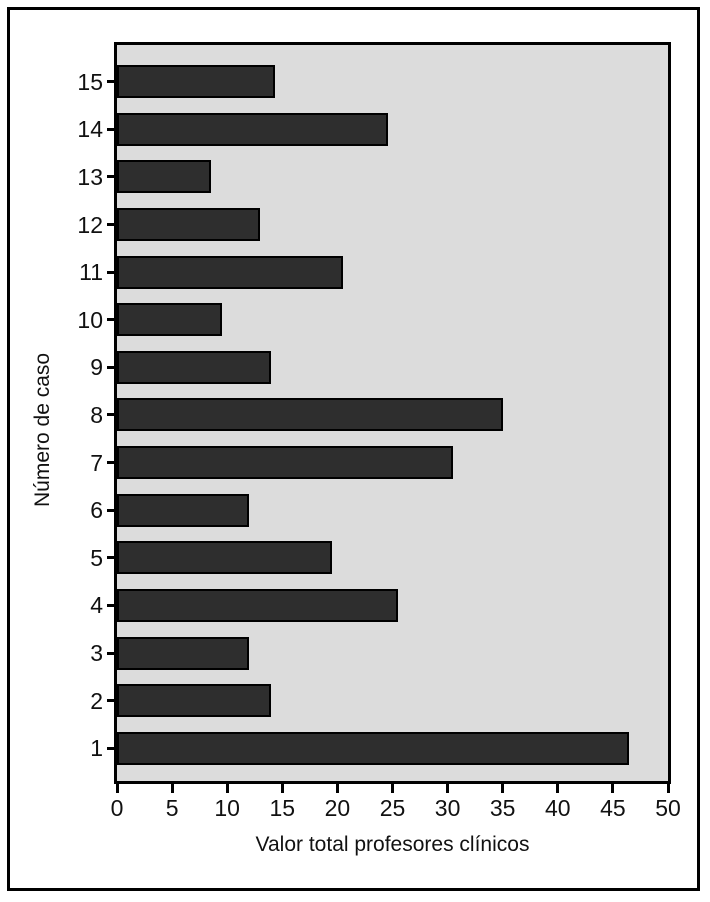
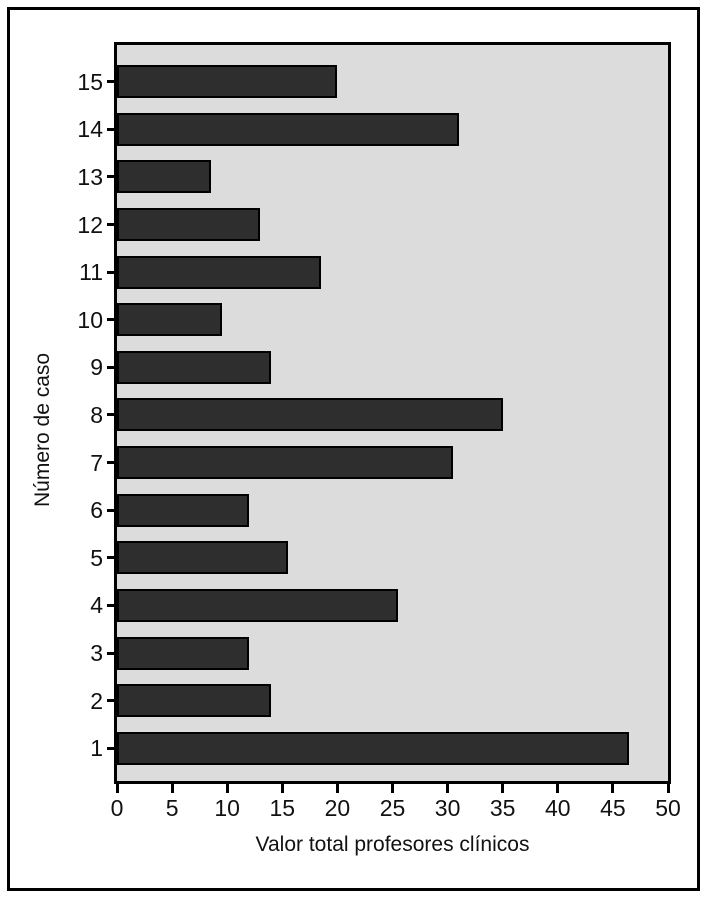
15: 14.3 -> 20.0
14: 24.6 -> 31.0
11: 20.5 -> 18.5
5: 19.5 -> 15.5
